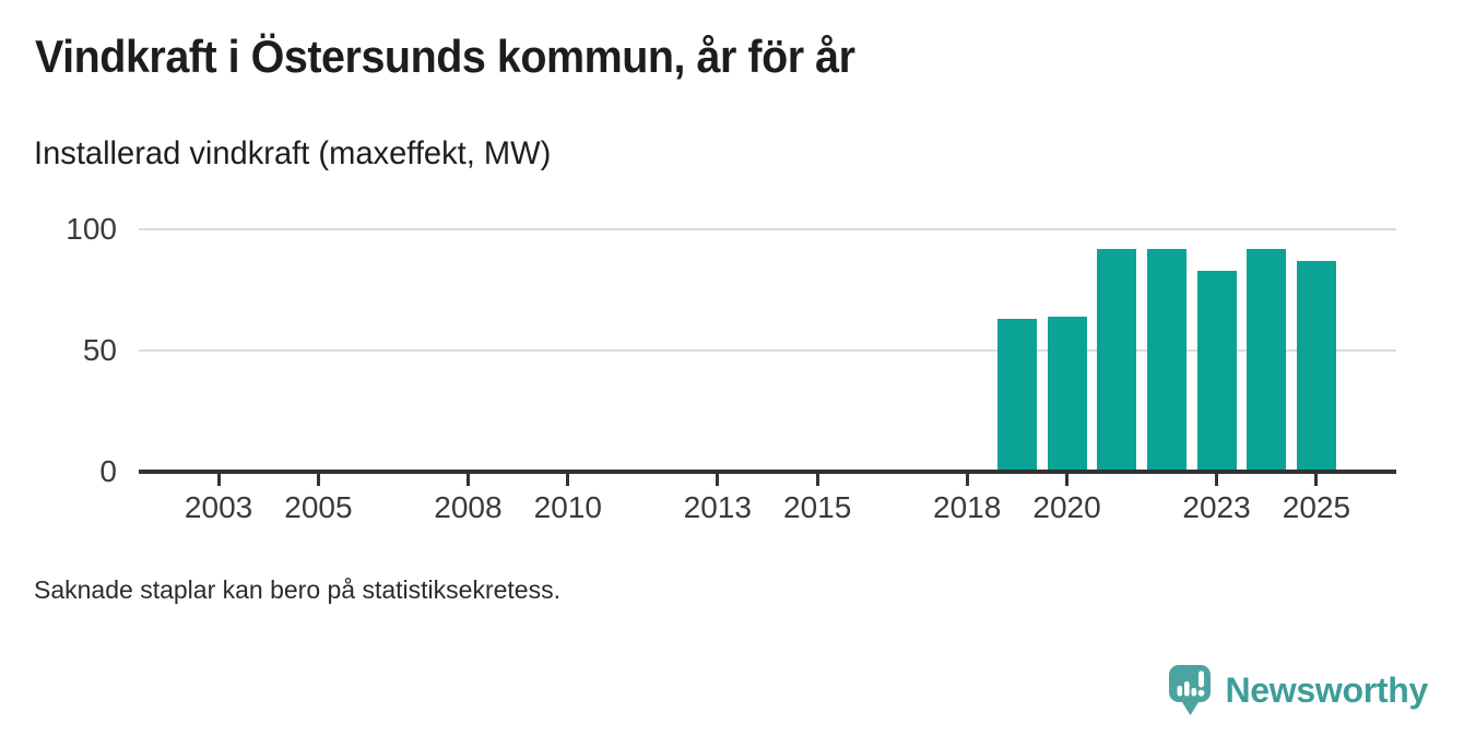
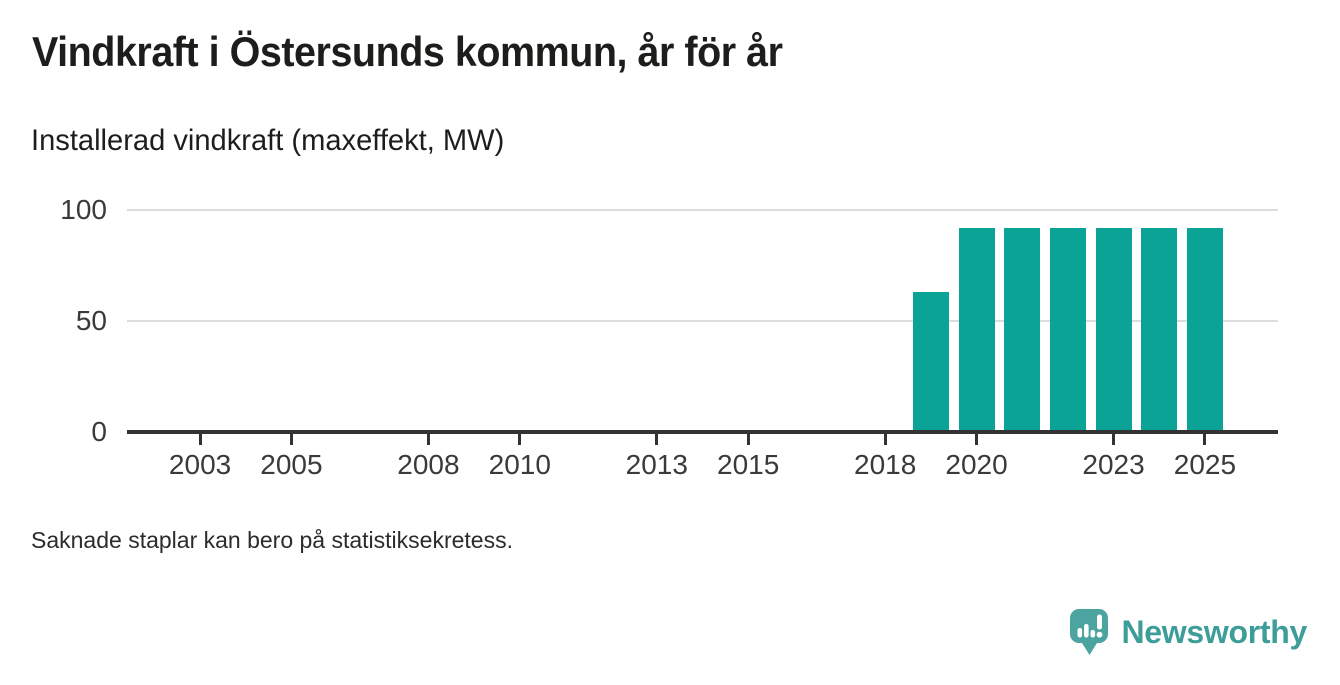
2020: 64 -> 92
2023: 83 -> 92
2025: 87 -> 92
